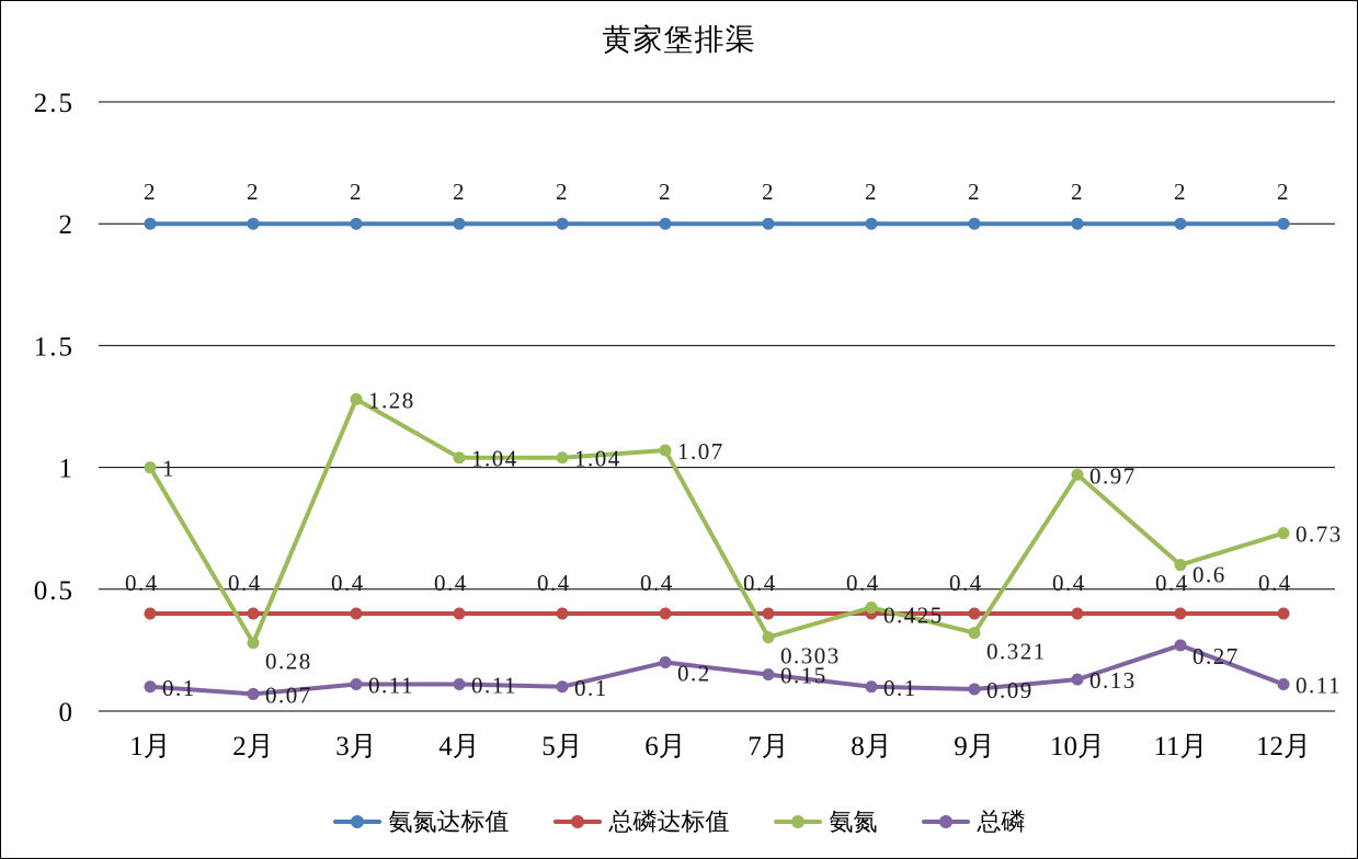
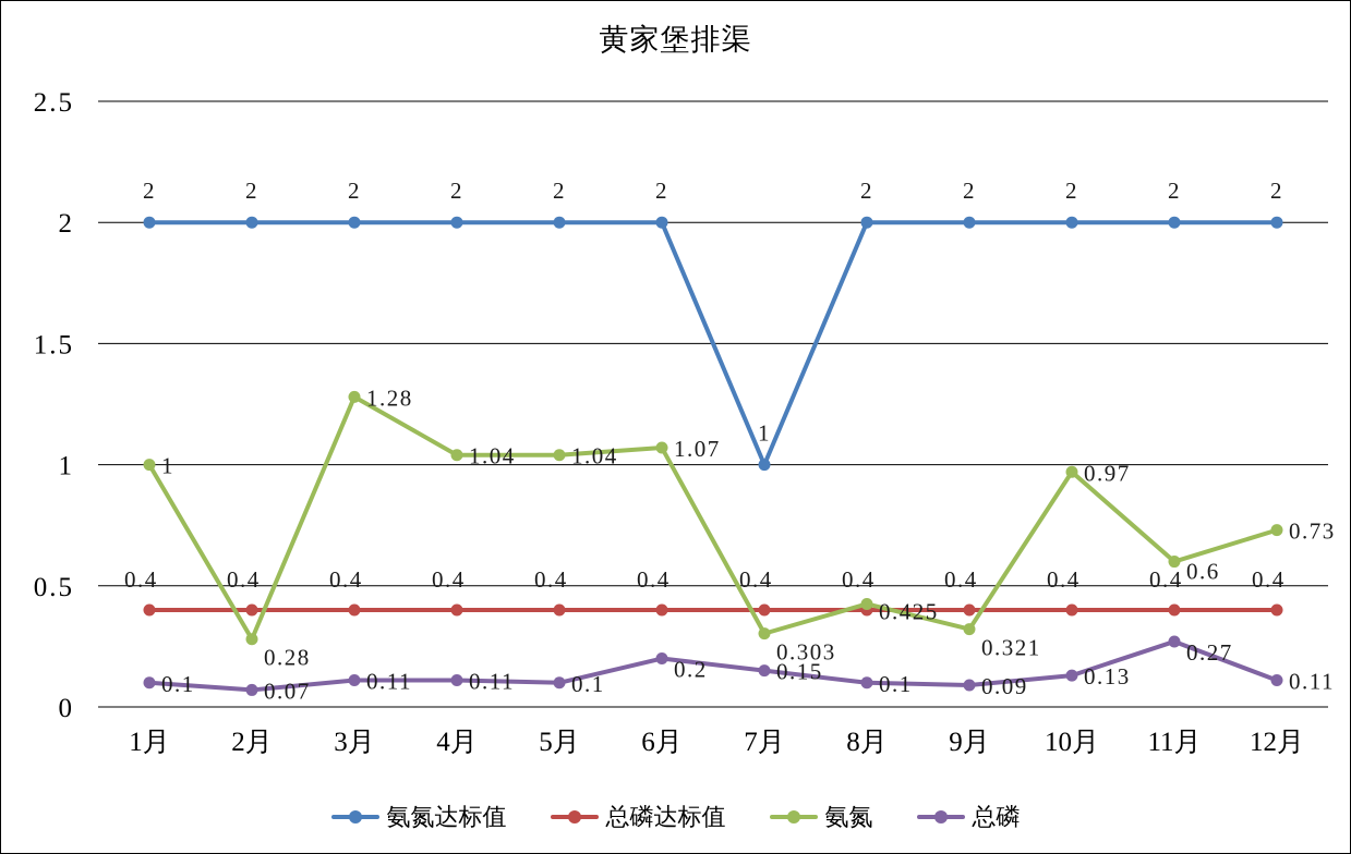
氨氮达标值/7月: 2 -> 1
